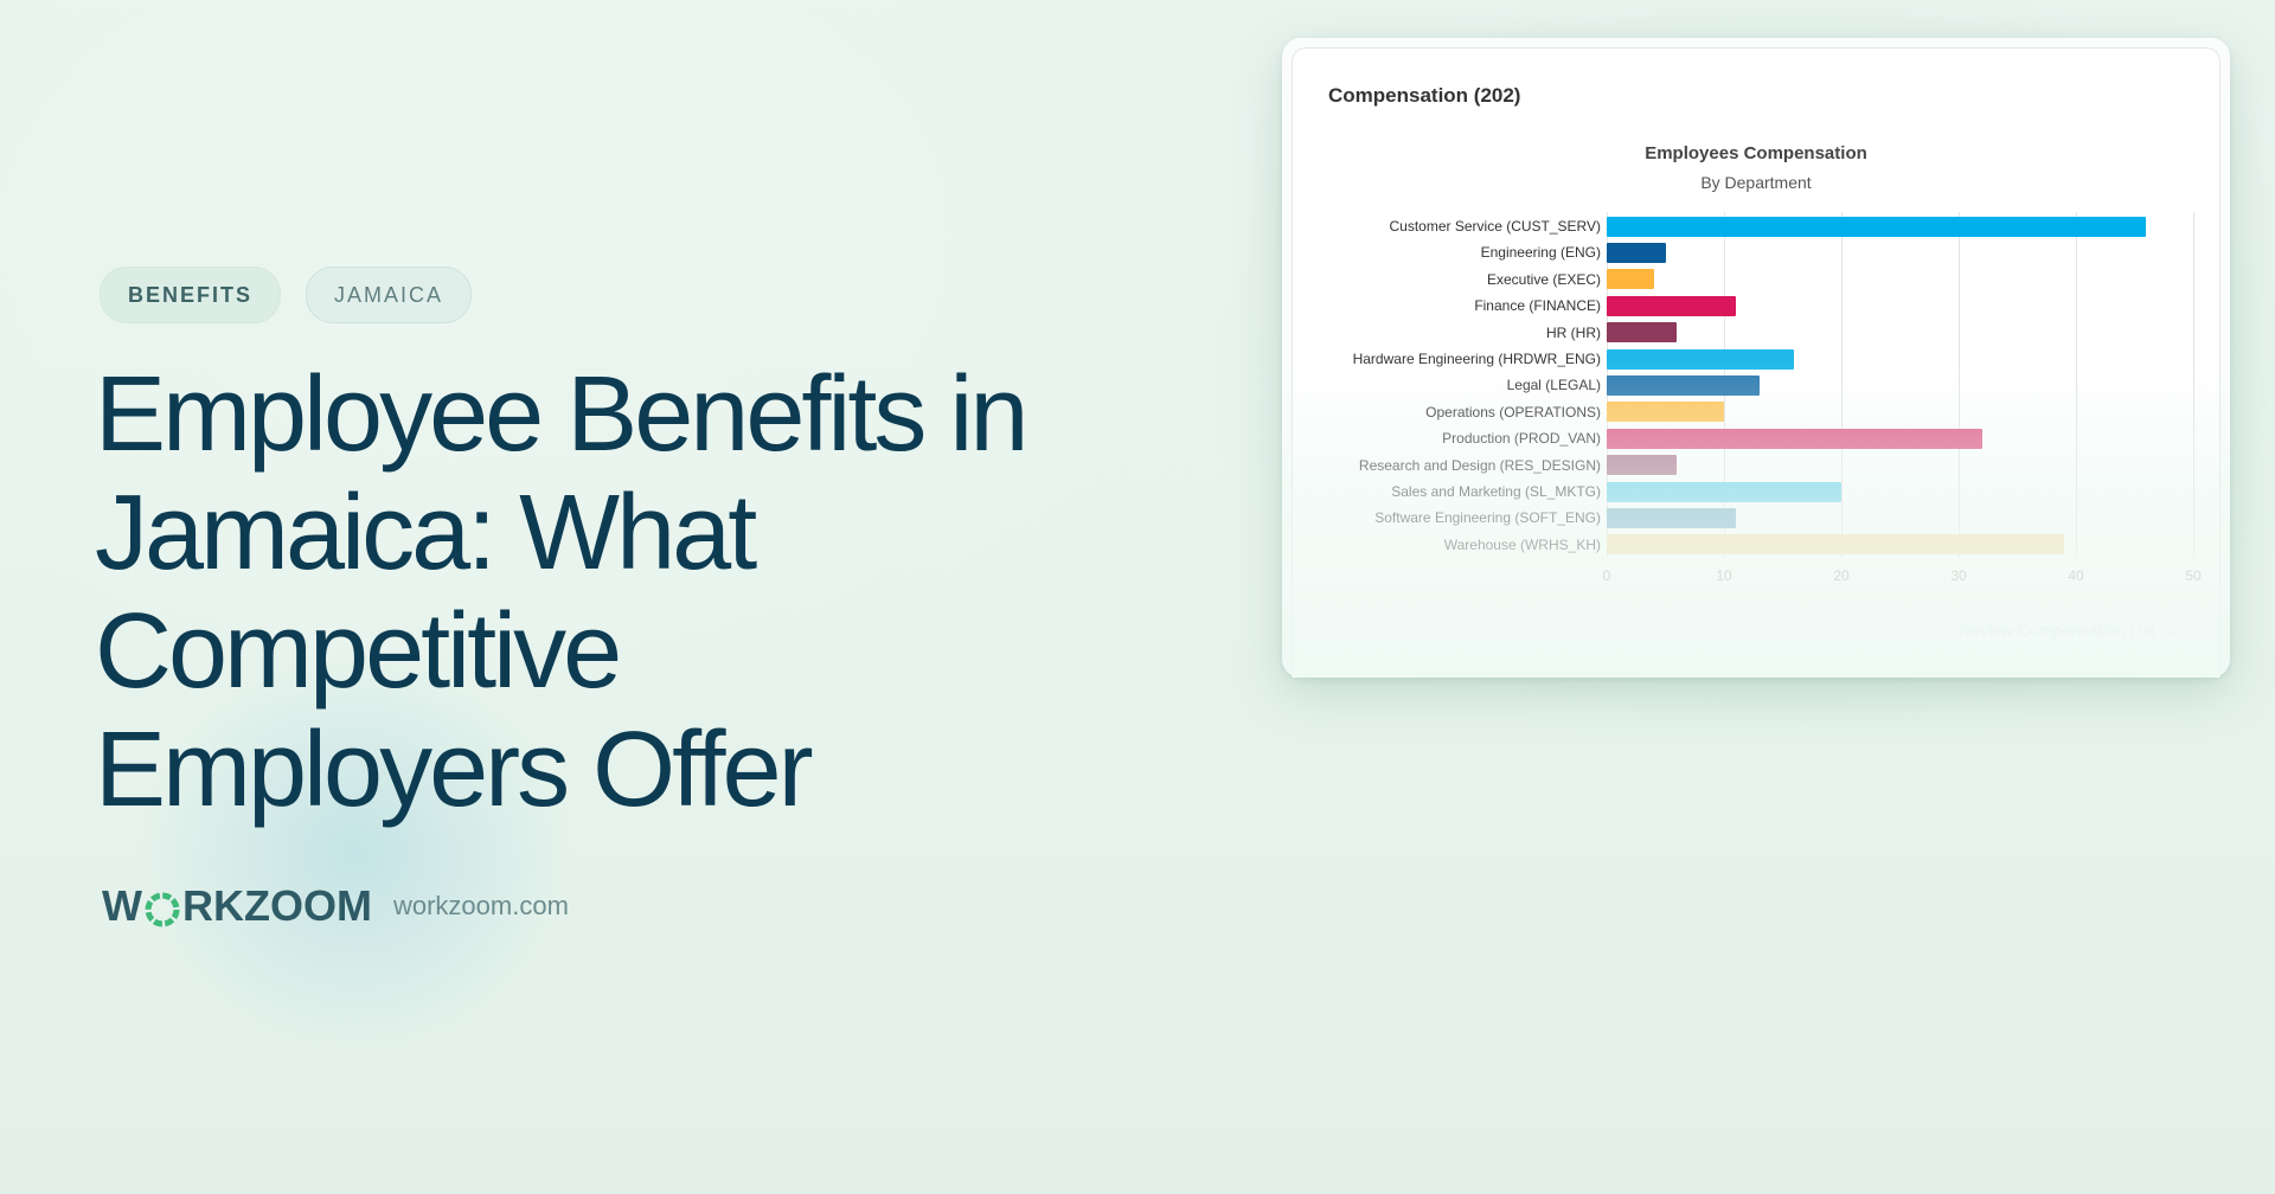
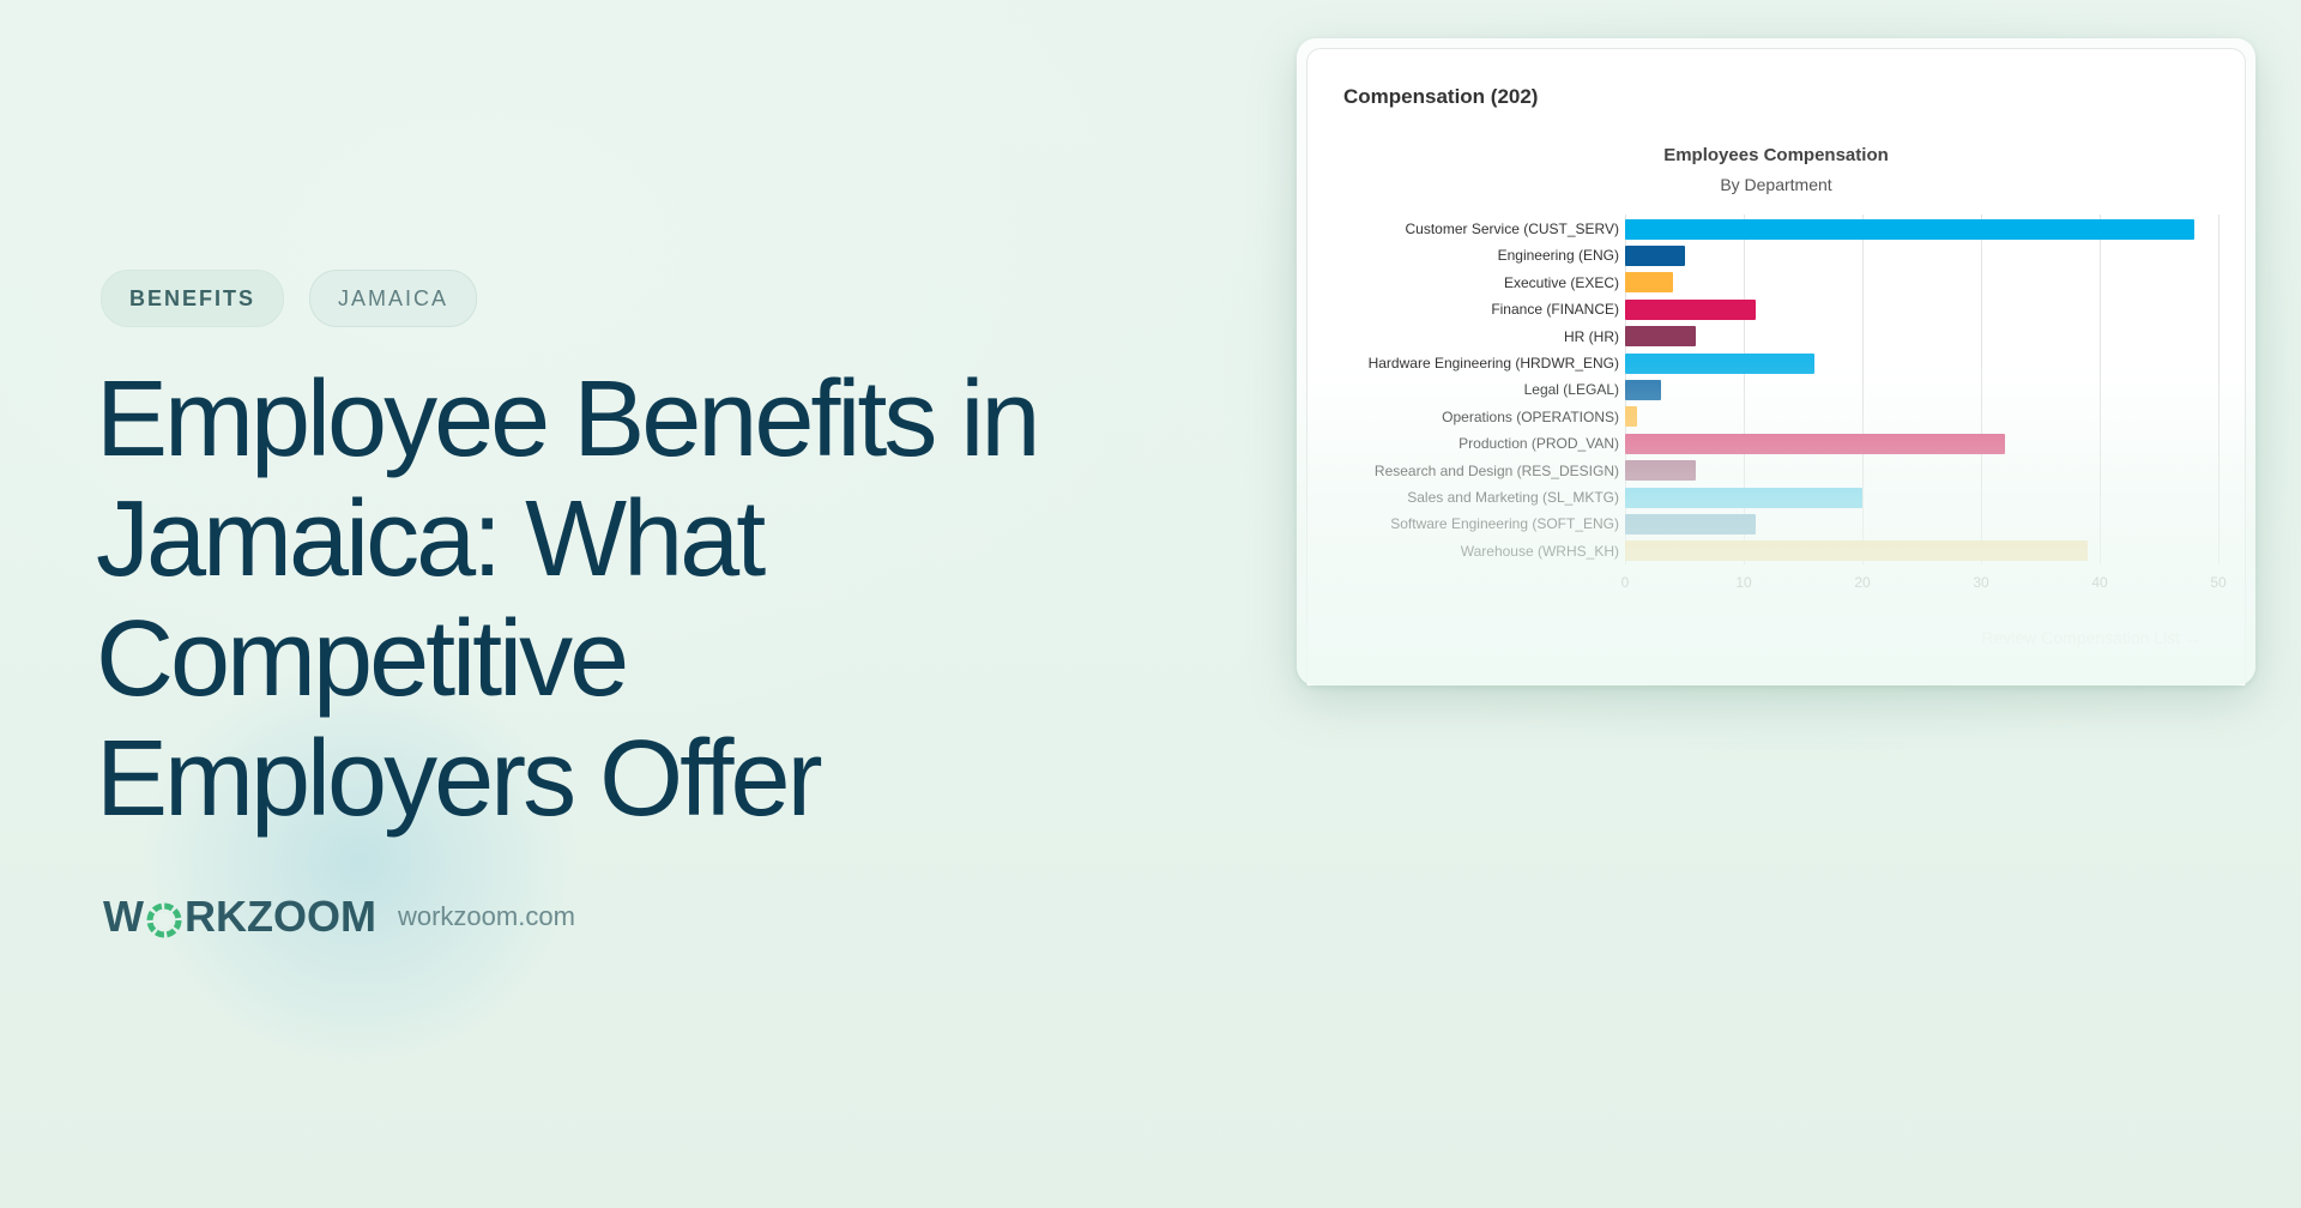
Customer Service (CUST_SERV): 46 -> 48
Legal (LEGAL): 13 -> 3
Operations (OPERATIONS): 10 -> 1
